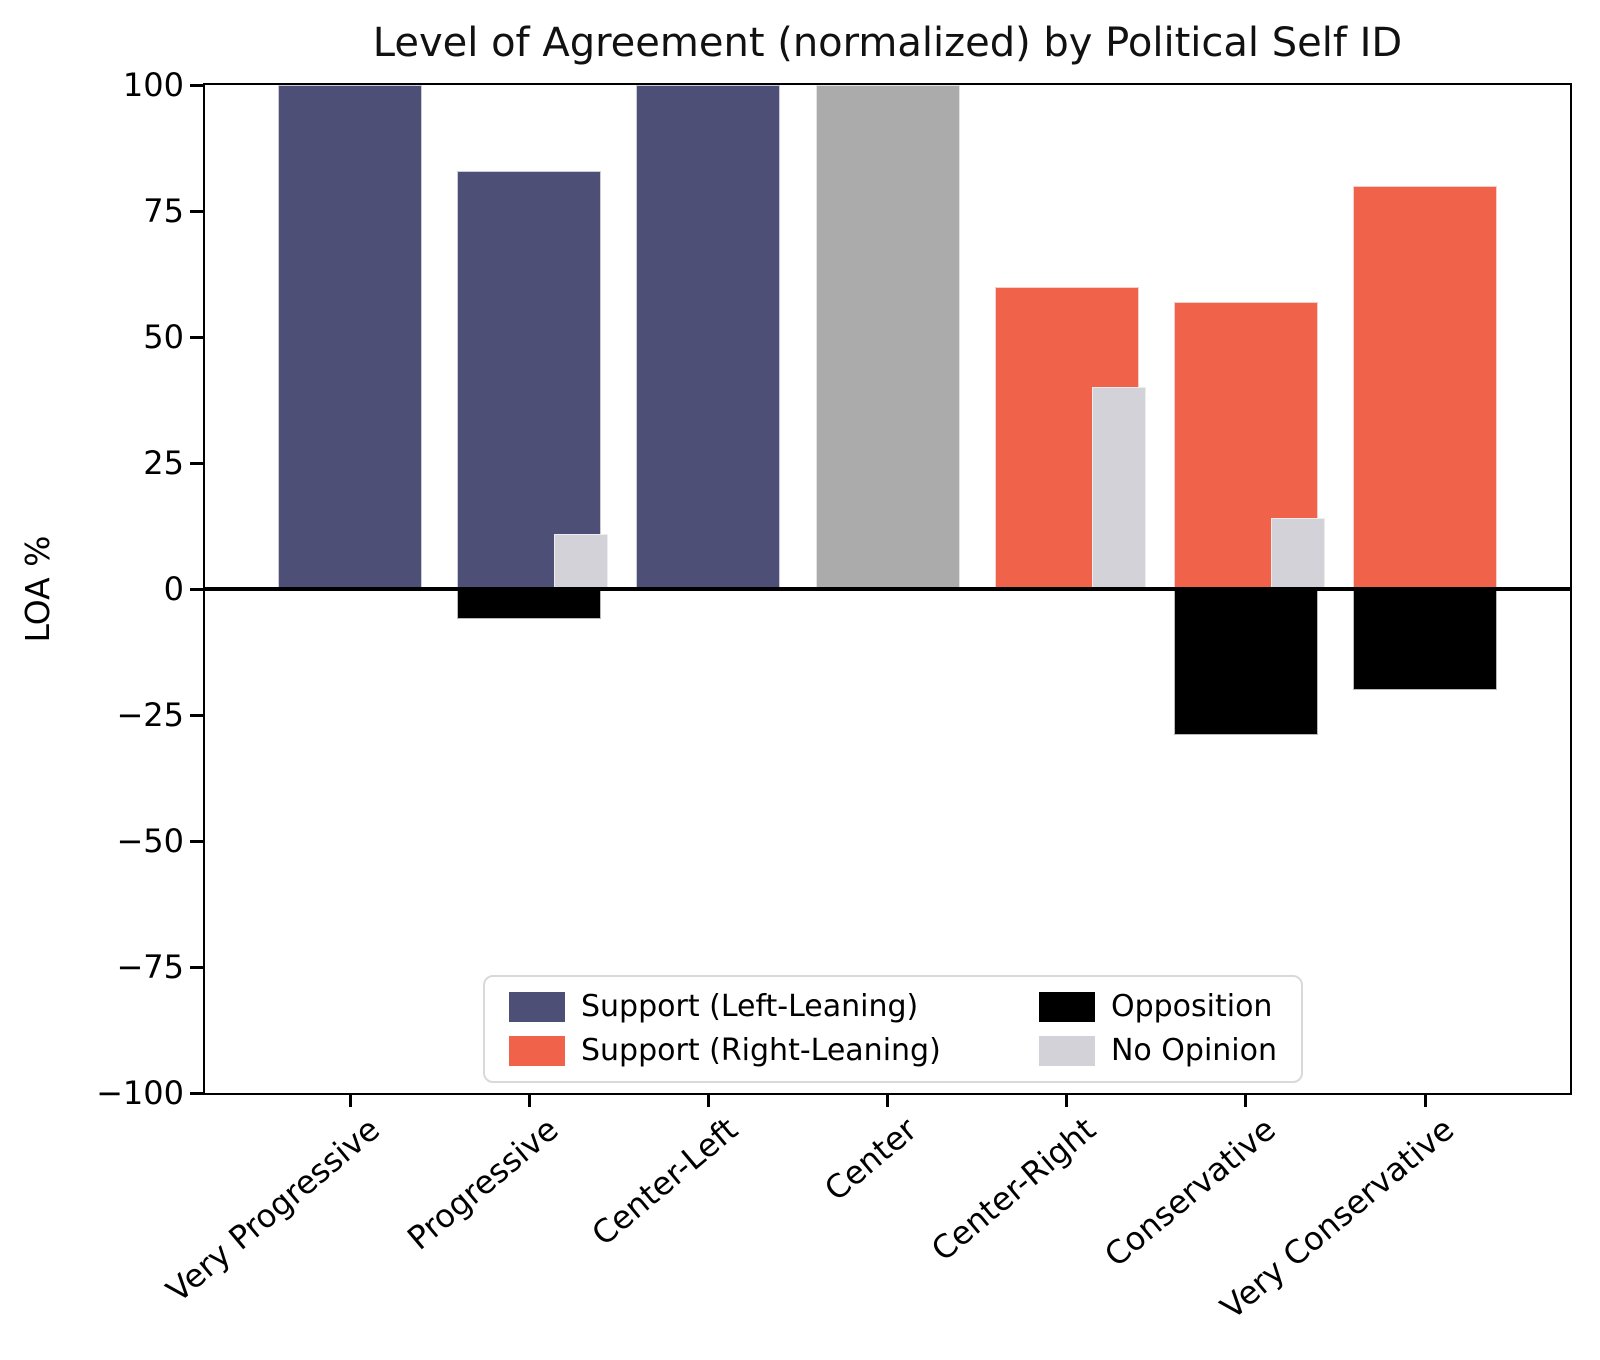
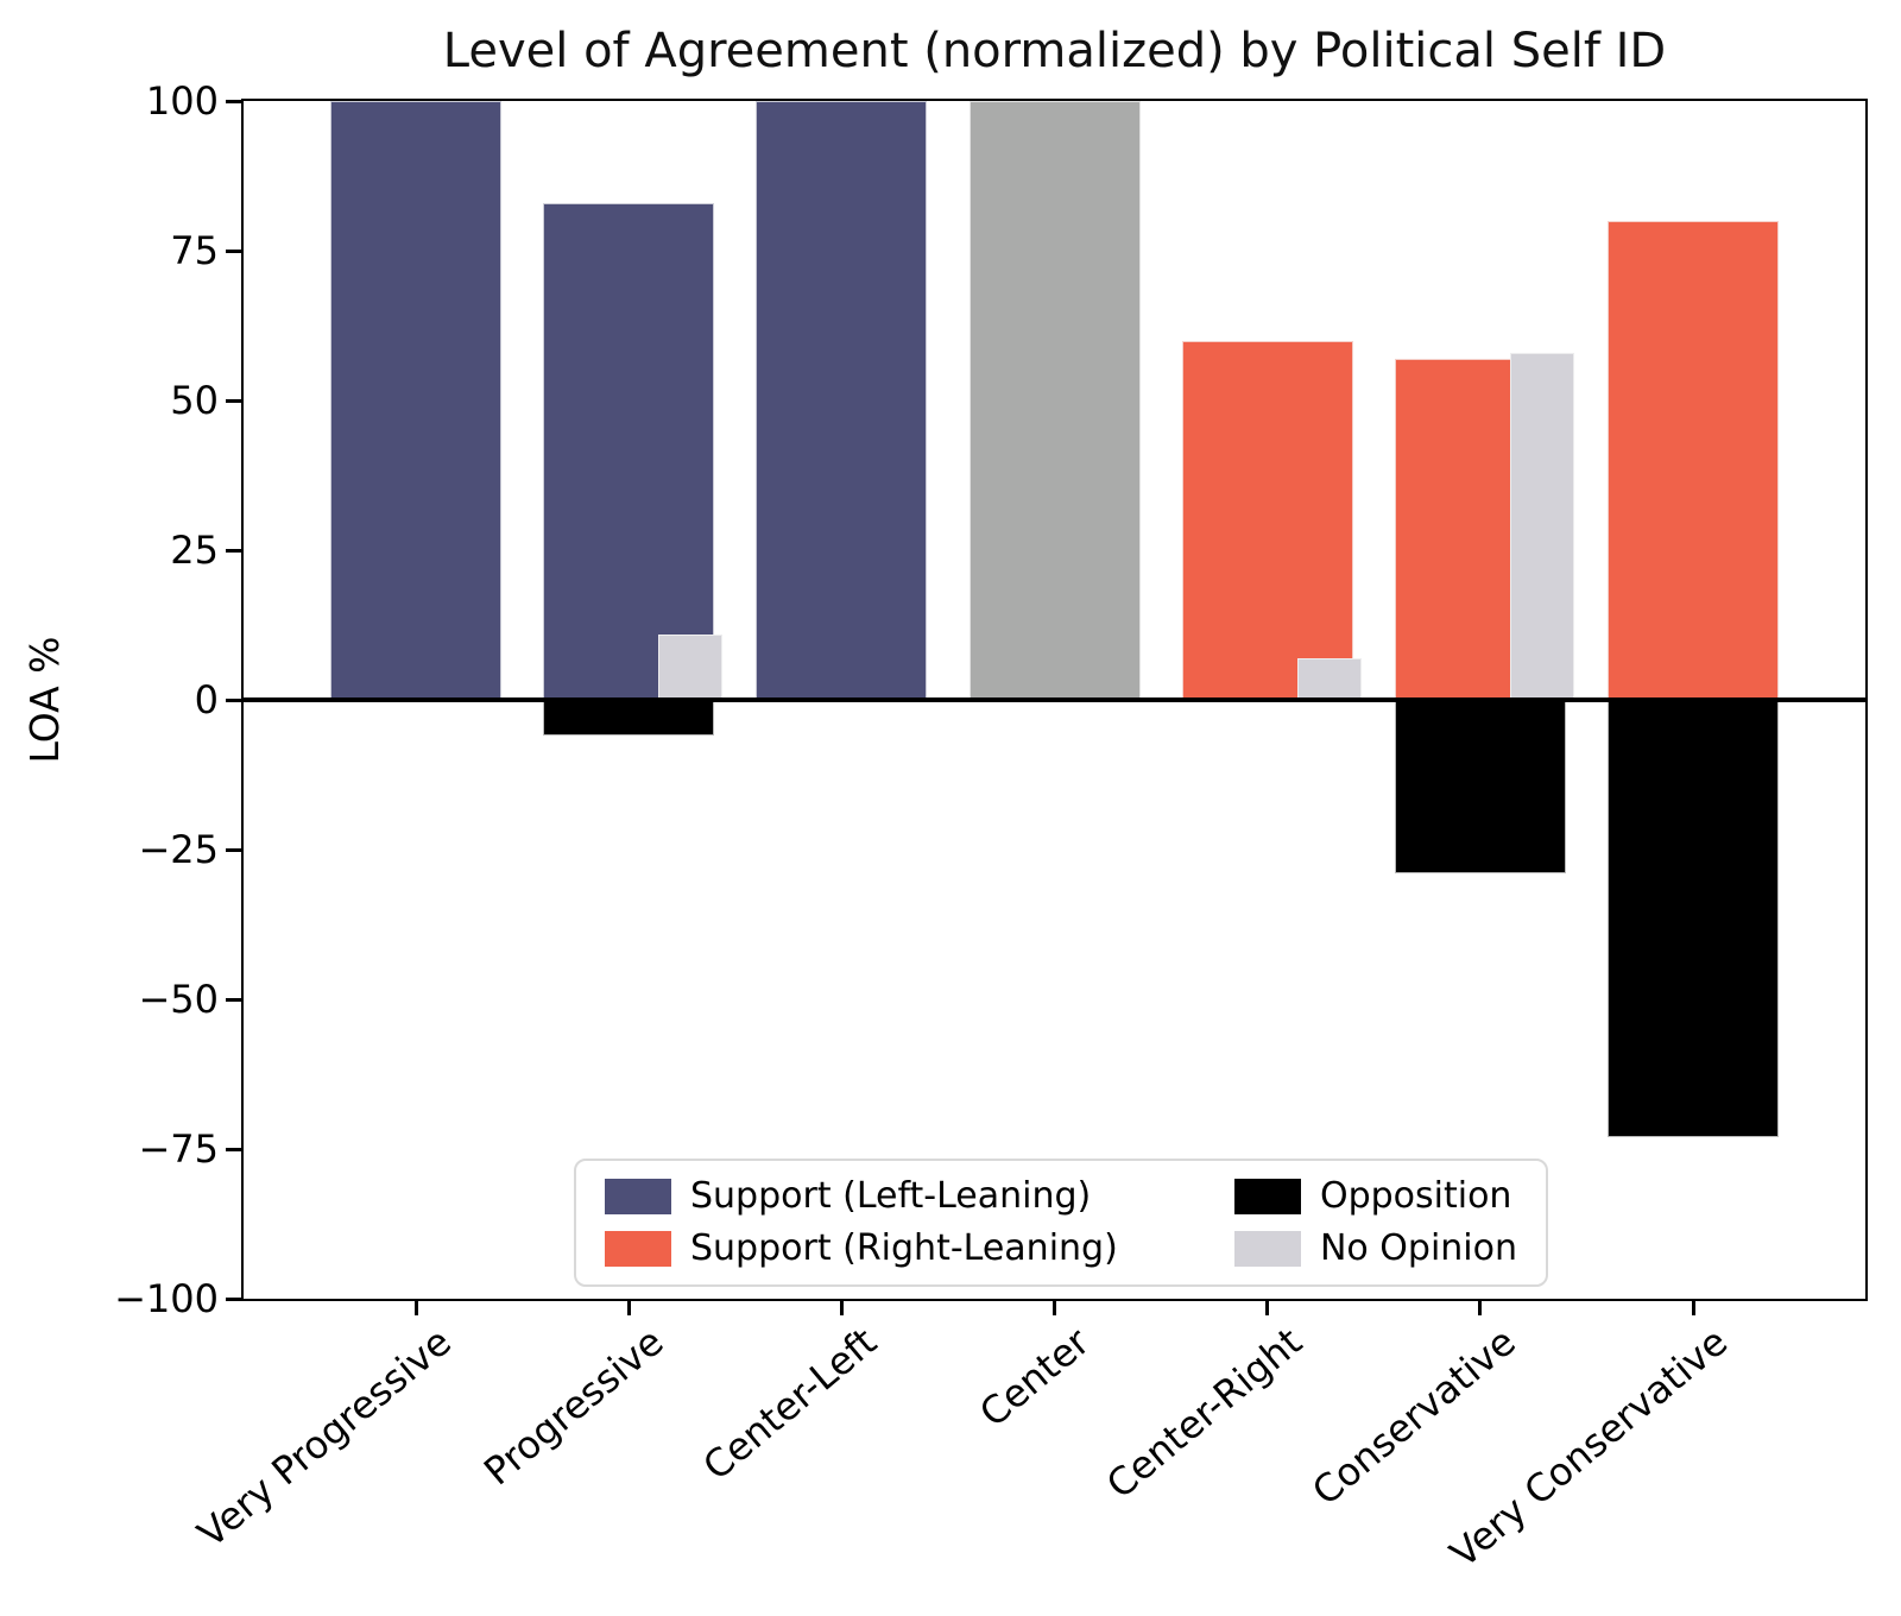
No Opinion/Center-Right: 40 -> 7
No Opinion/Conservative: 14 -> 58
Opposition/Very Conservative: -20 -> -73
